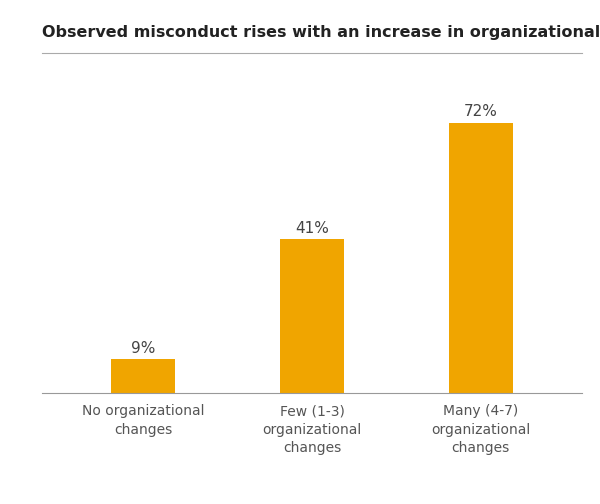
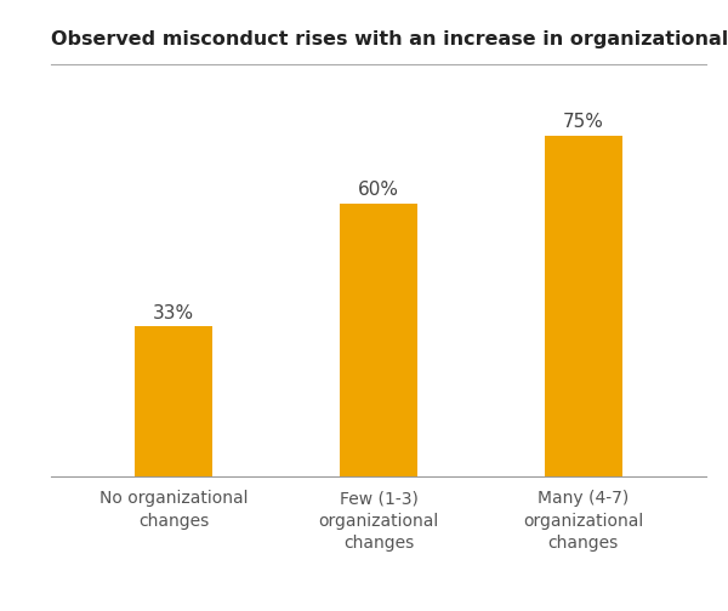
No organizational changes: 9% -> 33%
Few (1-3) organizational changes: 41% -> 60%
Many (4-7) organizational changes: 72% -> 75%
